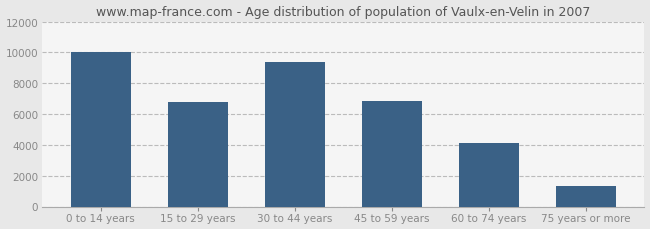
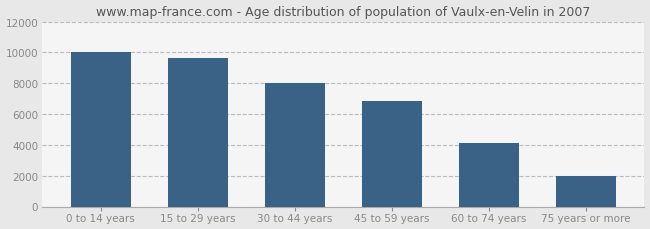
15 to 29 years: 6800 -> 9600
30 to 44 years: 9400 -> 8000
75 years or more: 1300 -> 2000
